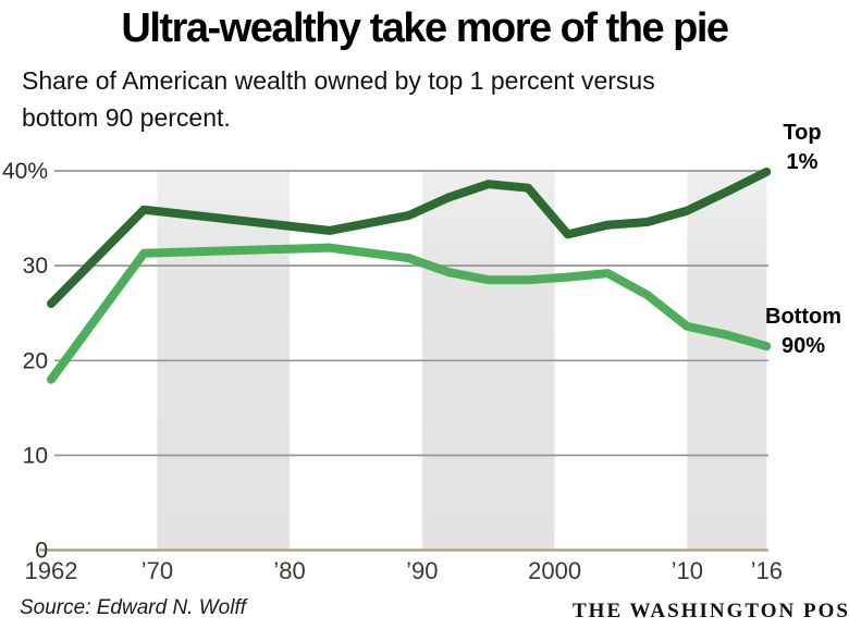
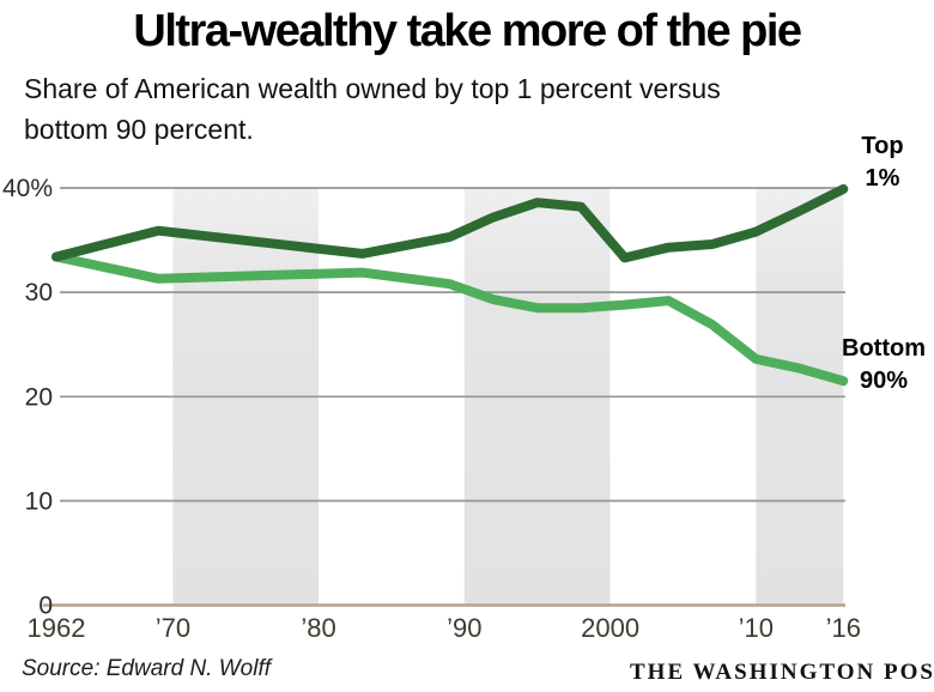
Top 1%/1962: 26% -> 33%
Bottom 90%/1962: 18% -> 33%
